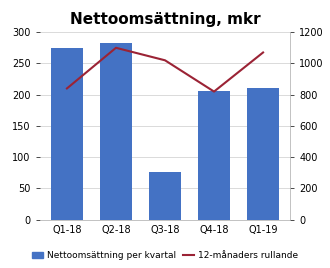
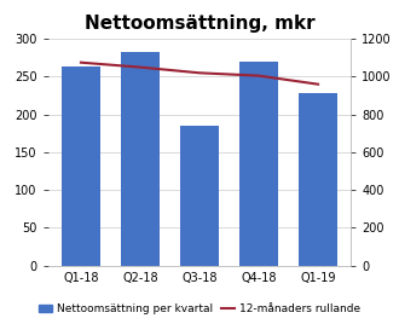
Nettoomsättning per kvartal/Q1-18: 274 -> 263
12-månaders rullande/Q1-18: 840 -> 1080
12-månaders rullande/Q2-18: 1100 -> 1050
Nettoomsättning per kvartal/Q3-18: 76 -> 185
Nettoomsättning per kvartal/Q4-18: 206 -> 270
12-månaders rullande/Q4-18: 820 -> 1000
Nettoomsättning per kvartal/Q1-19: 210 -> 228
12-månaders rullande/Q1-19: 1070 -> 960
